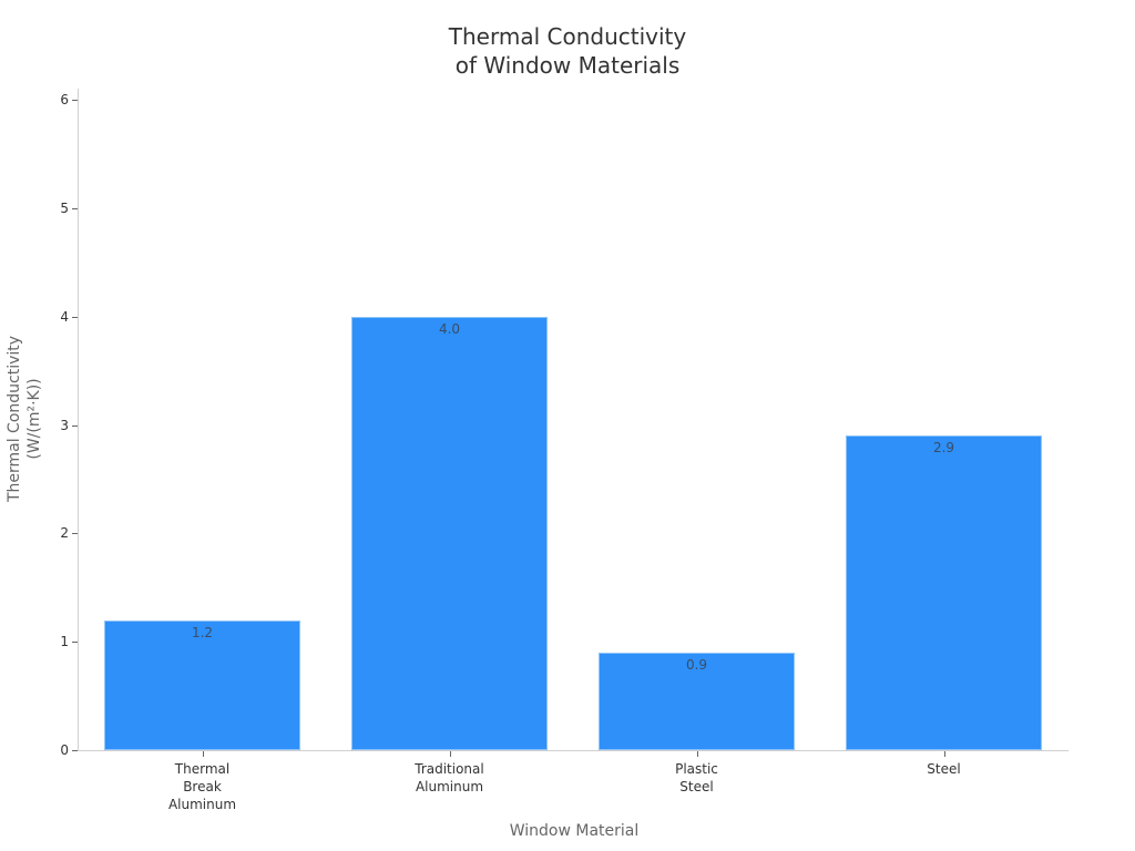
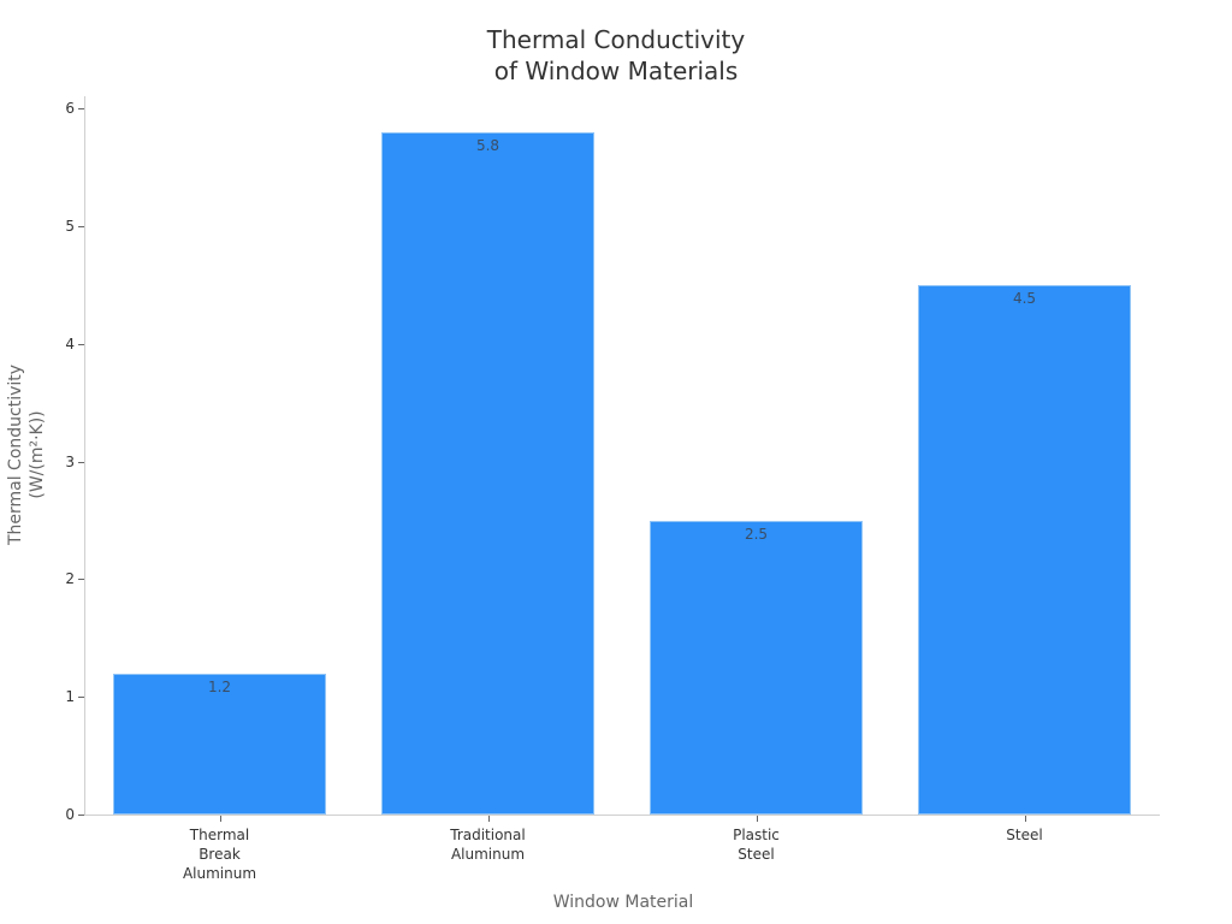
Traditional Aluminum: 4.0 -> 5.8
Plastic Steel: 0.9 -> 2.5
Steel: 2.9 -> 4.5
